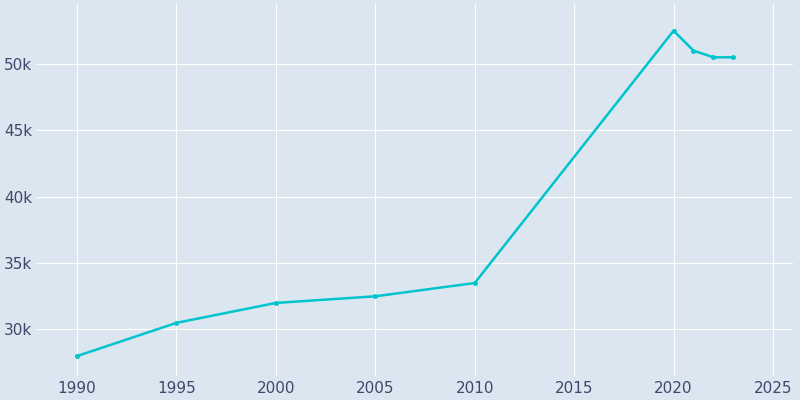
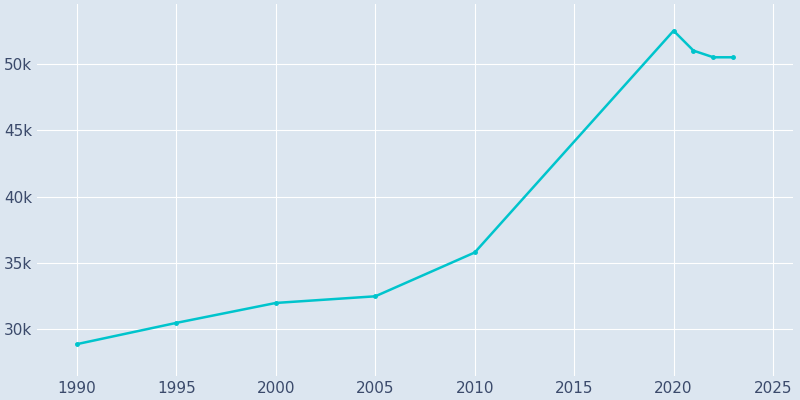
1990: 28.0k -> 28.9k
2010: 33.5k -> 35.8k
